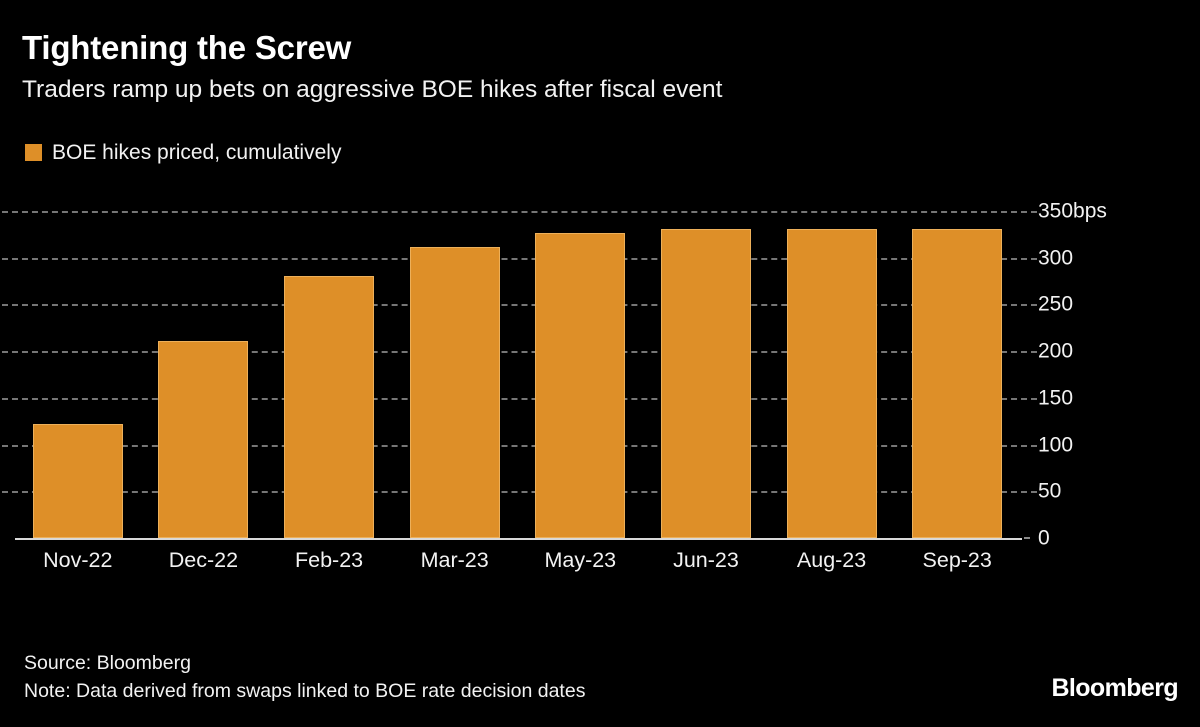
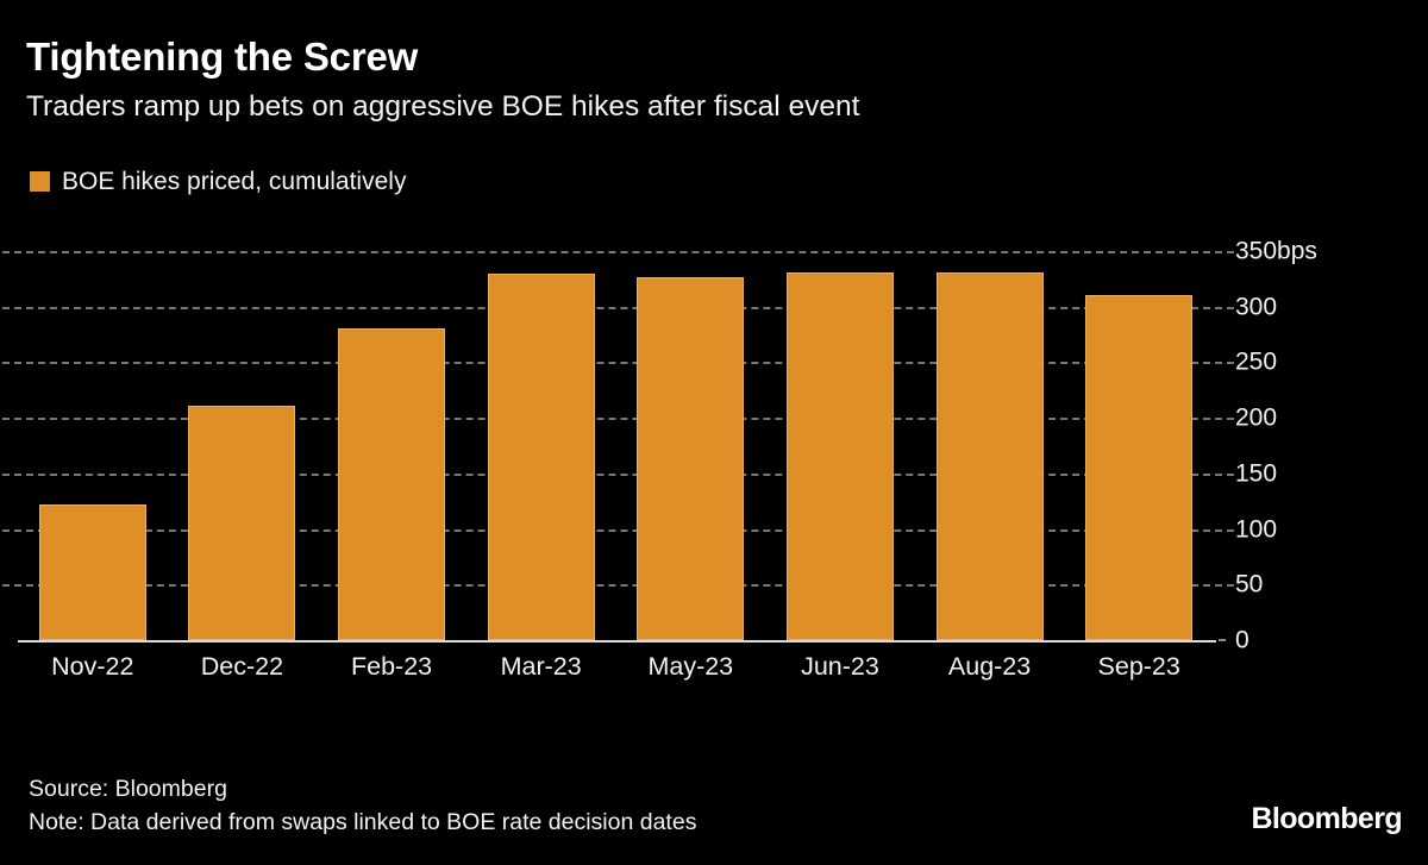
Mar-23: 310 -> 330
Sep-23: 330 -> 310
